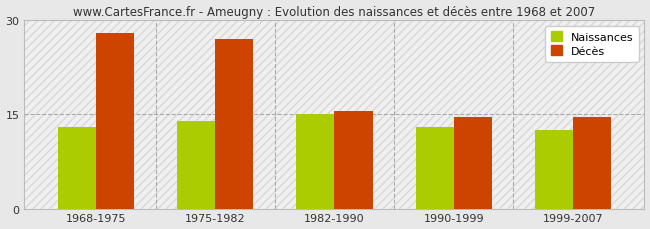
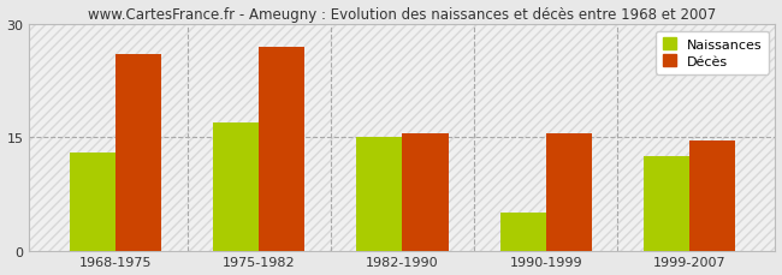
Décès/1968-1975: 28.0 -> 26.0
Naissances/1975-1982: 14.0 -> 17.0
Naissances/1990-1999: 13.0 -> 5.0
Décès/1990-1999: 14.5 -> 15.6
